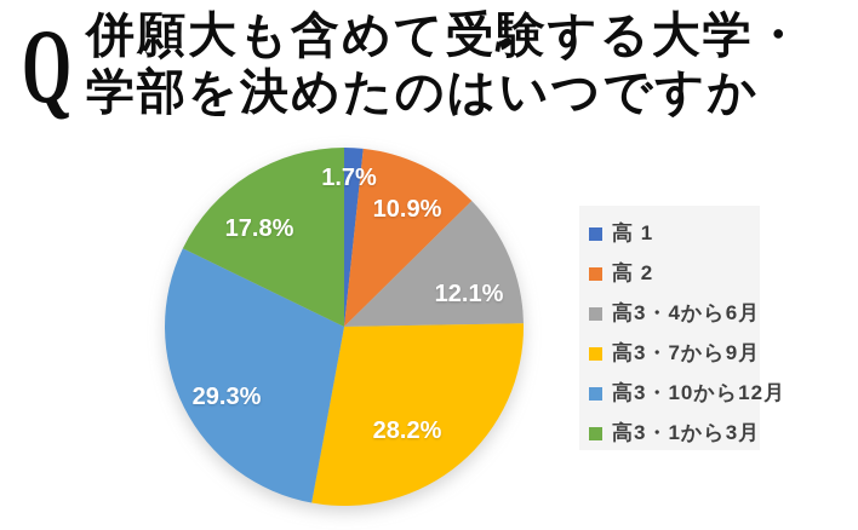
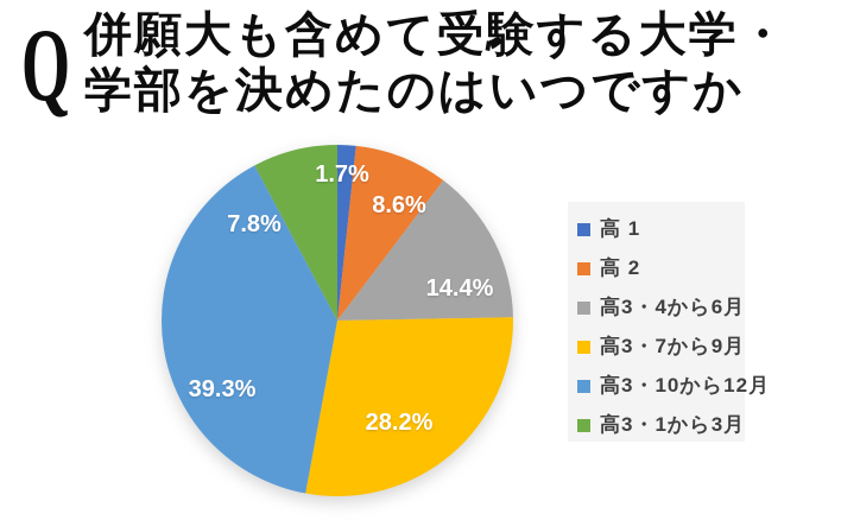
高 2: 10.9% -> 8.6%
高3・4から6月: 12.1% -> 14.4%
高3・10から12月: 29.3% -> 39.3%
高3・1から3月: 17.8% -> 7.8%
